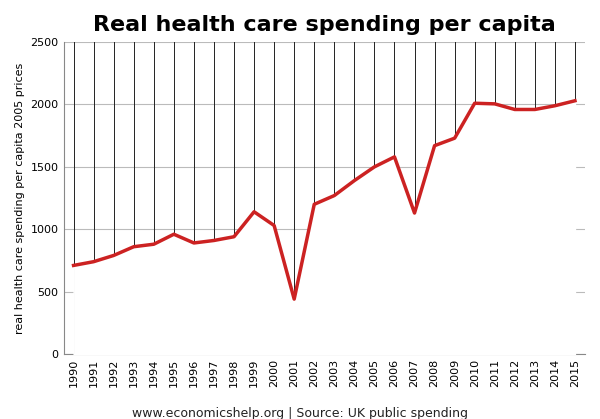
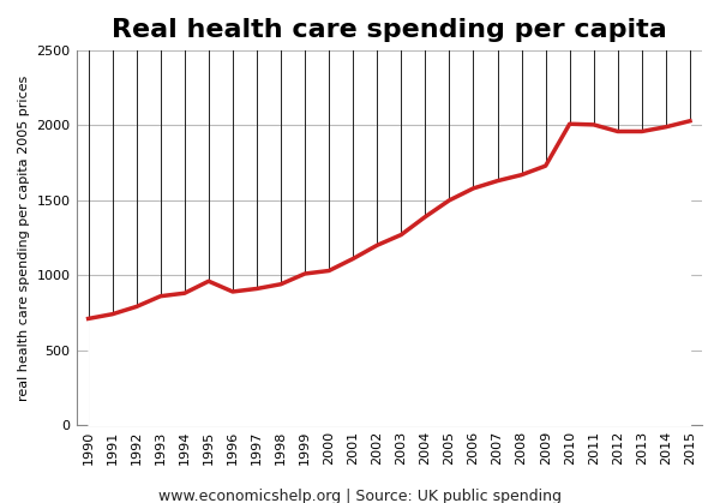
1999: 1140 -> 1010
2001: 440 -> 1110
2007: 1130 -> 1630
